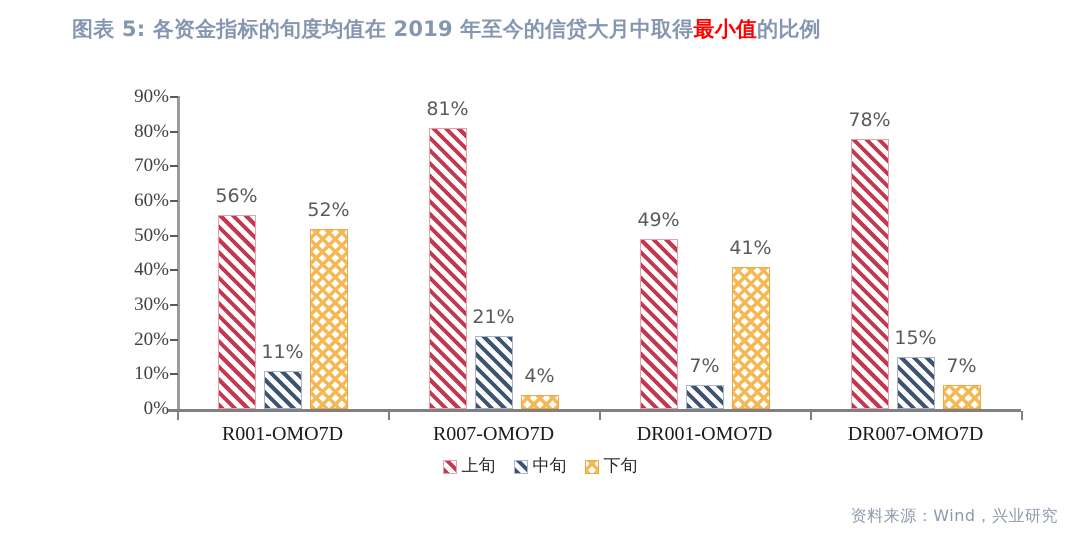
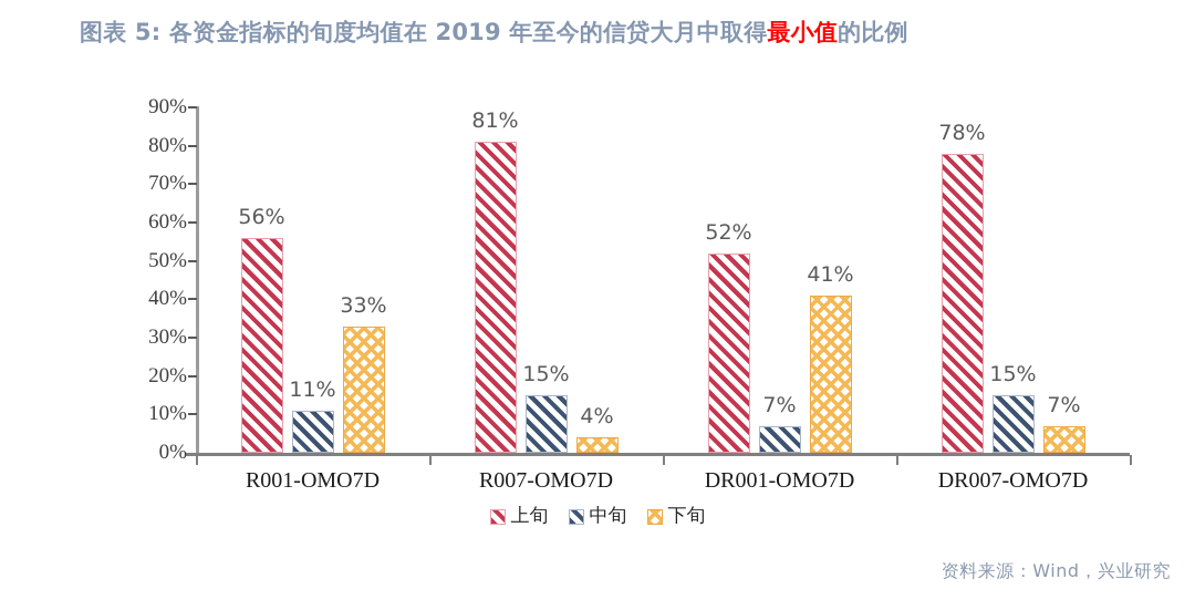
下旬/R001-OMO7D: 52% -> 33%
中旬/R007-OMO7D: 21% -> 15%
上旬/DR001-OMO7D: 49% -> 52%
